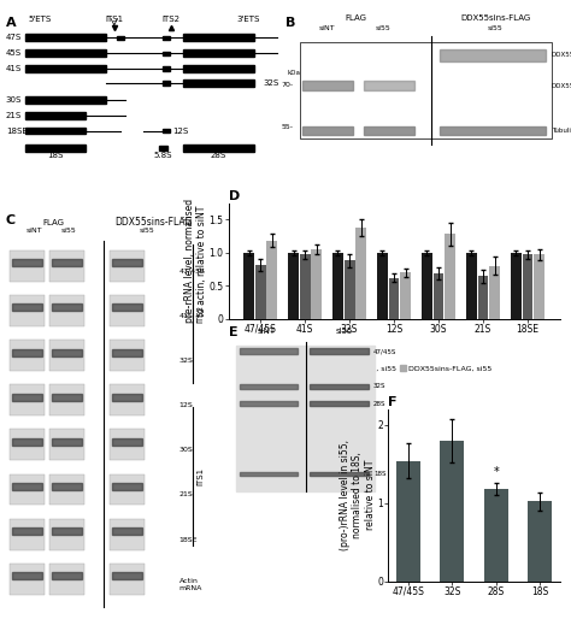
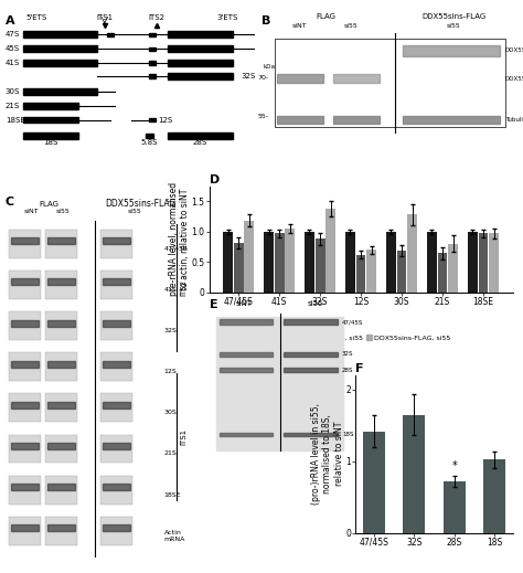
F/47/45S: 1.54 -> 1.42
F/32S: 1.80 -> 1.65
F/28S: 1.18 -> 0.72
